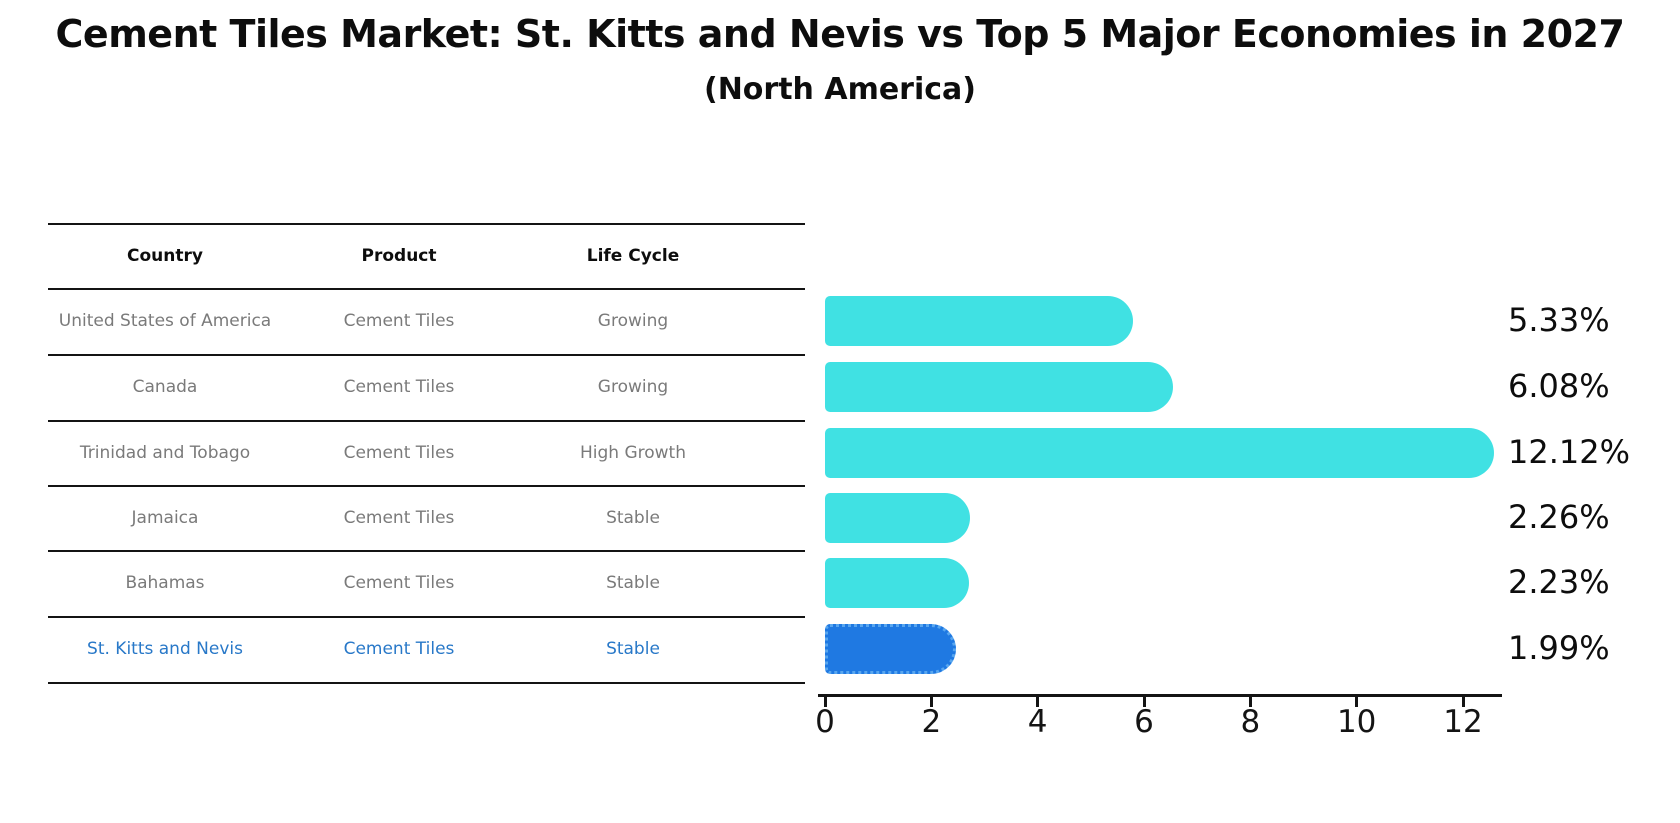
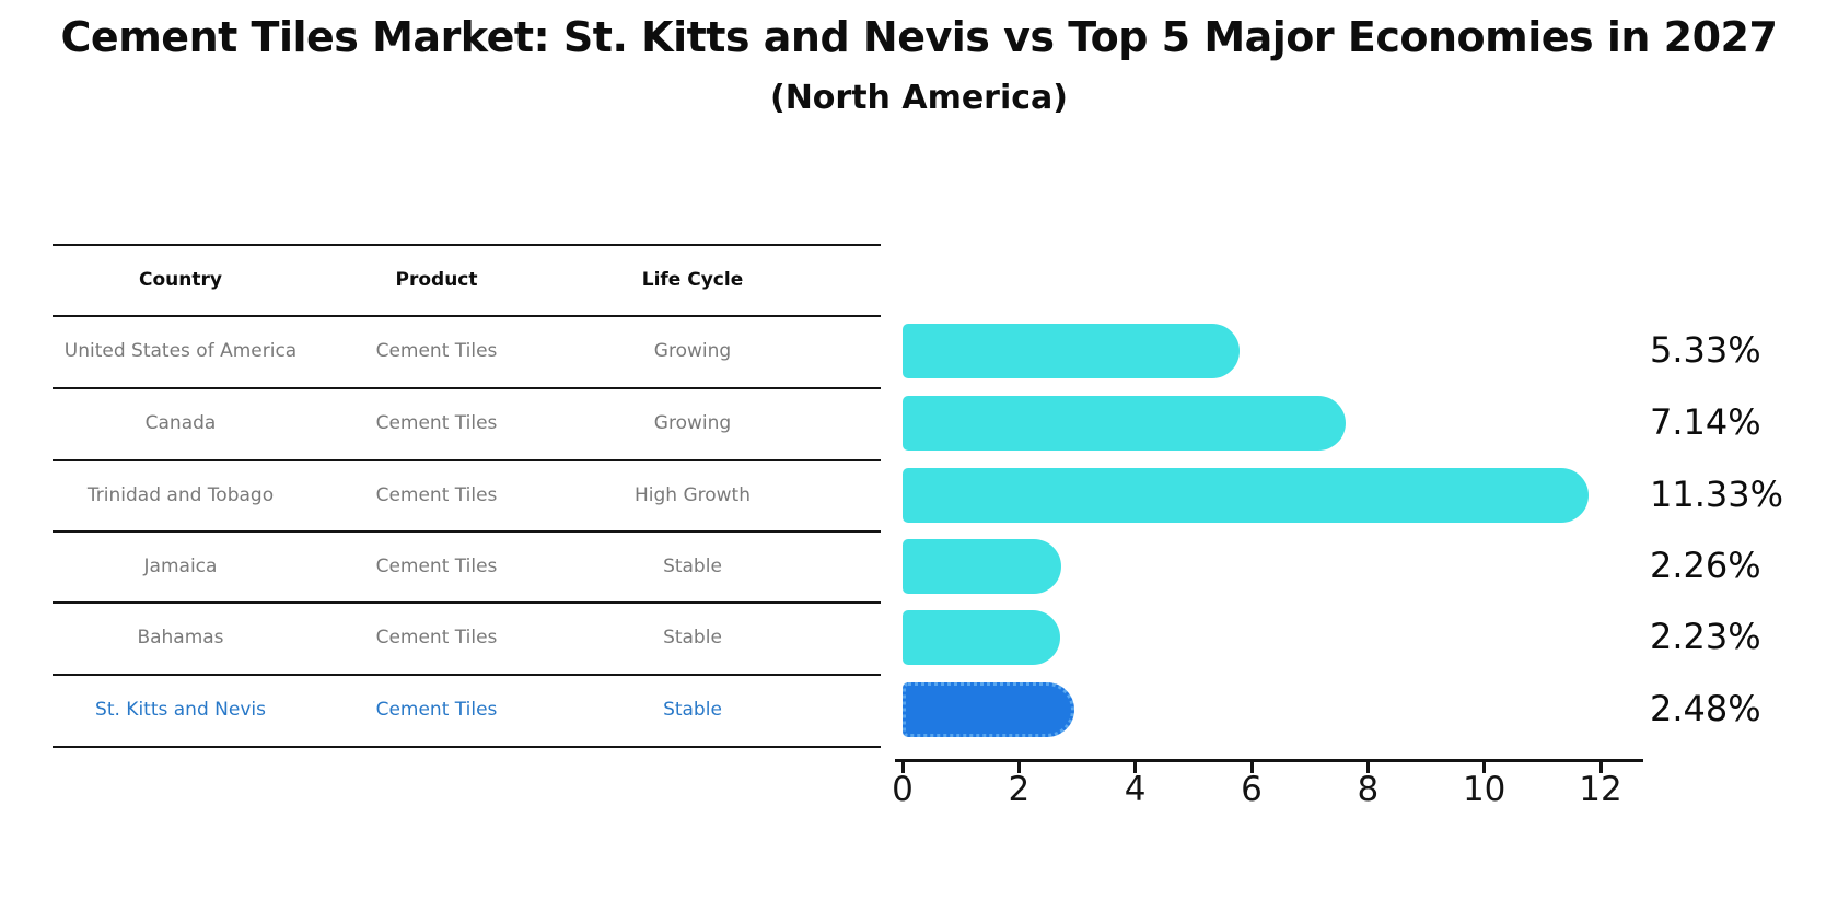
Canada: 6.08% -> 7.14%
Trinidad and Tobago: 12.12% -> 11.33%
St. Kitts and Nevis: 1.99% -> 2.48%
